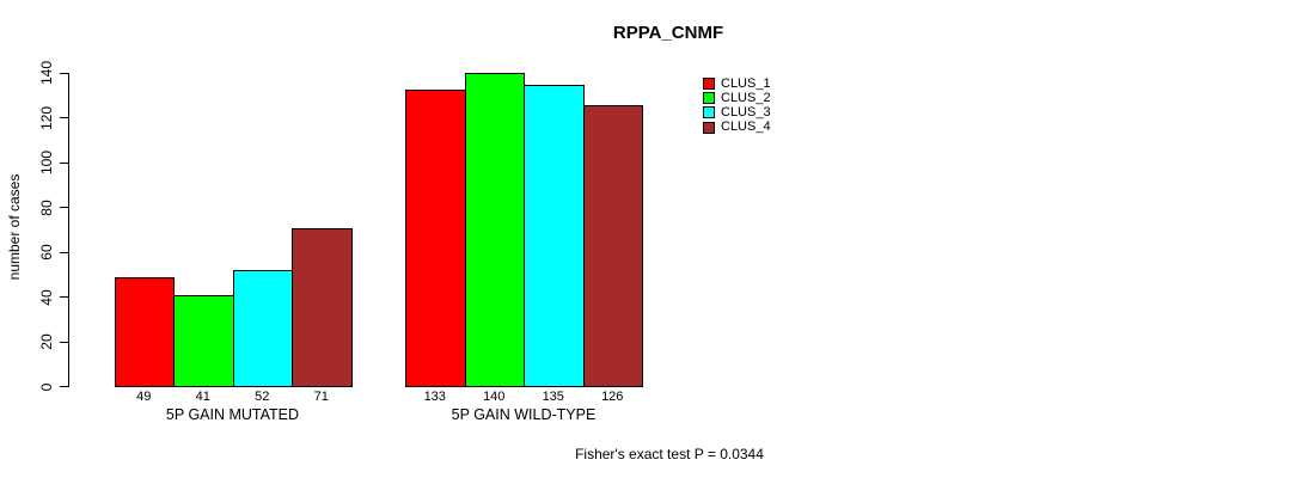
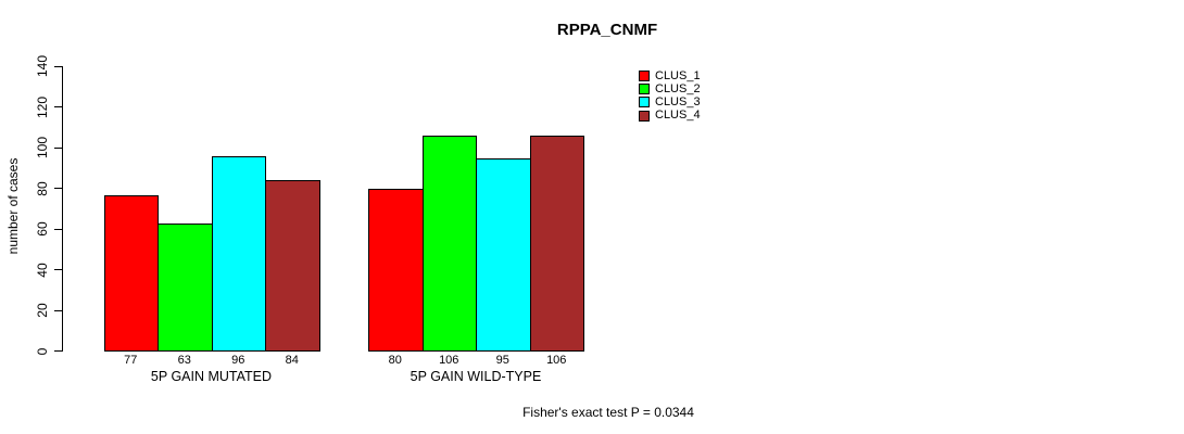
CLUS_1/5P GAIN MUTATED: 49 -> 77
CLUS_2/5P GAIN MUTATED: 41 -> 63
CLUS_3/5P GAIN MUTATED: 52 -> 96
CLUS_4/5P GAIN MUTATED: 71 -> 84
CLUS_1/5P GAIN WILD-TYPE: 133 -> 80
CLUS_2/5P GAIN WILD-TYPE: 140 -> 106
CLUS_3/5P GAIN WILD-TYPE: 135 -> 95
CLUS_4/5P GAIN WILD-TYPE: 126 -> 106
